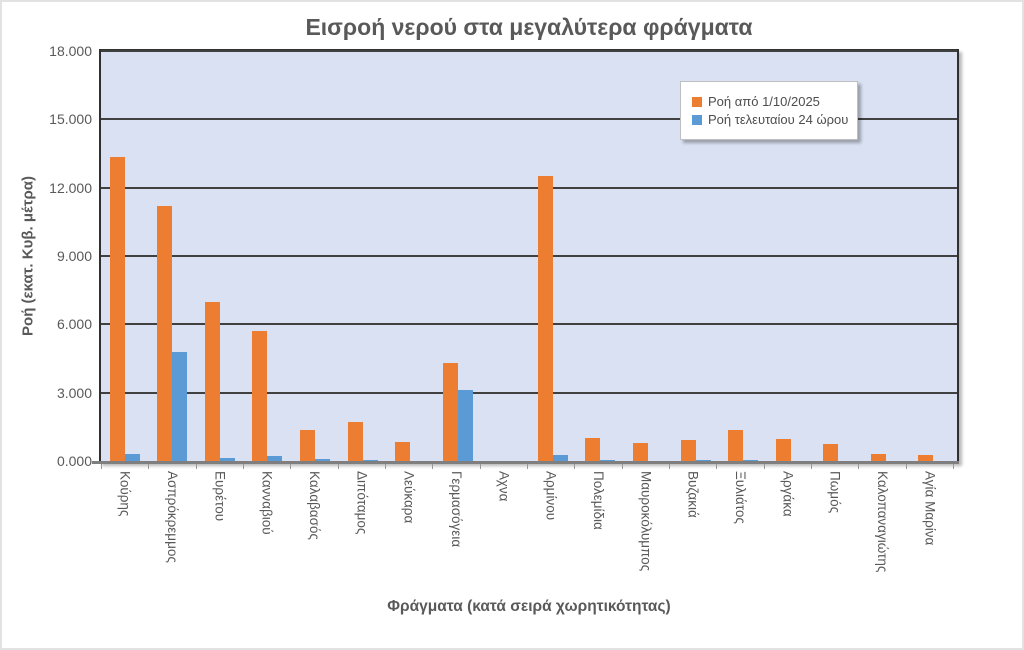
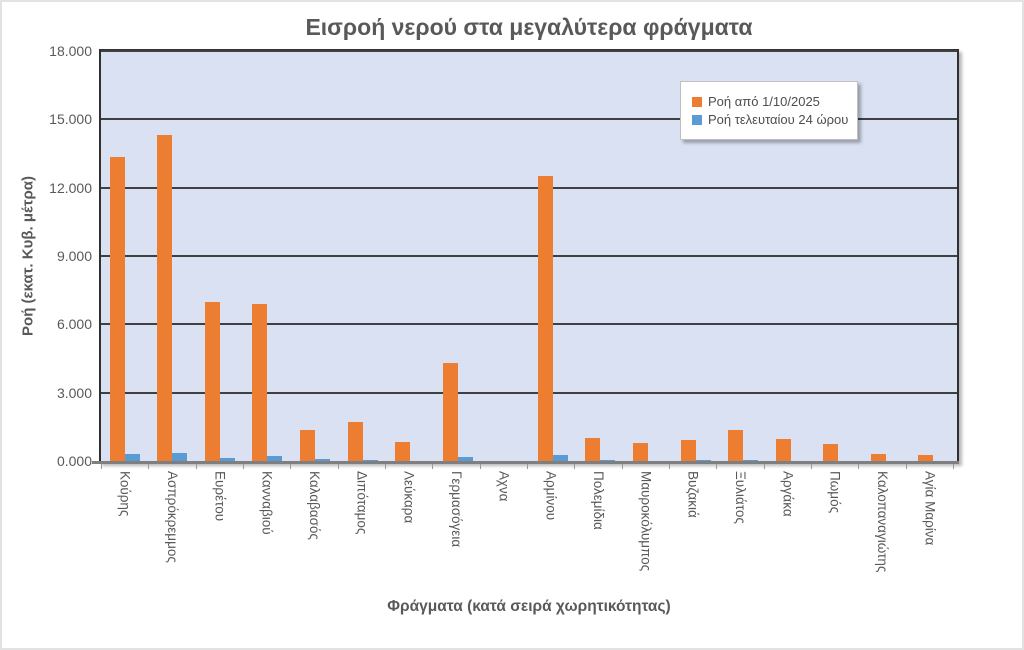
Ροή από 1/10/2025/Ασπρόκρεμμος: 11.2 -> 14.3
Ροή τελευταίου 24 ώρου/Ασπρόκρεμμος: 4.8 -> 0.3
Ροή από 1/10/2025/Κανναβιού: 5.7 -> 6.9
Ροή τελευταίου 24 ώρου/Γερμασόγεια: 3.1 -> 0.2
